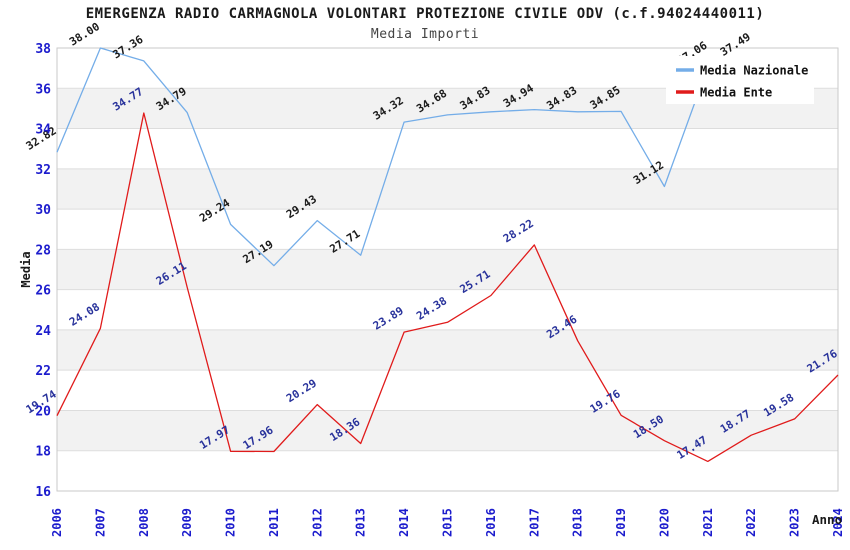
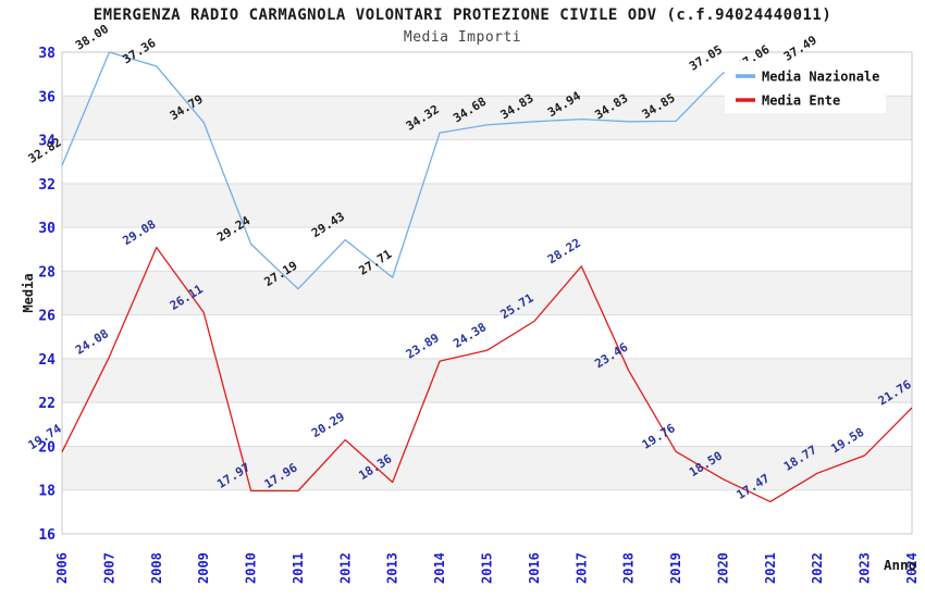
Media Ente/2008: 34.77 -> 29.08
Media Nazionale/2020: 31.12 -> 37.05
